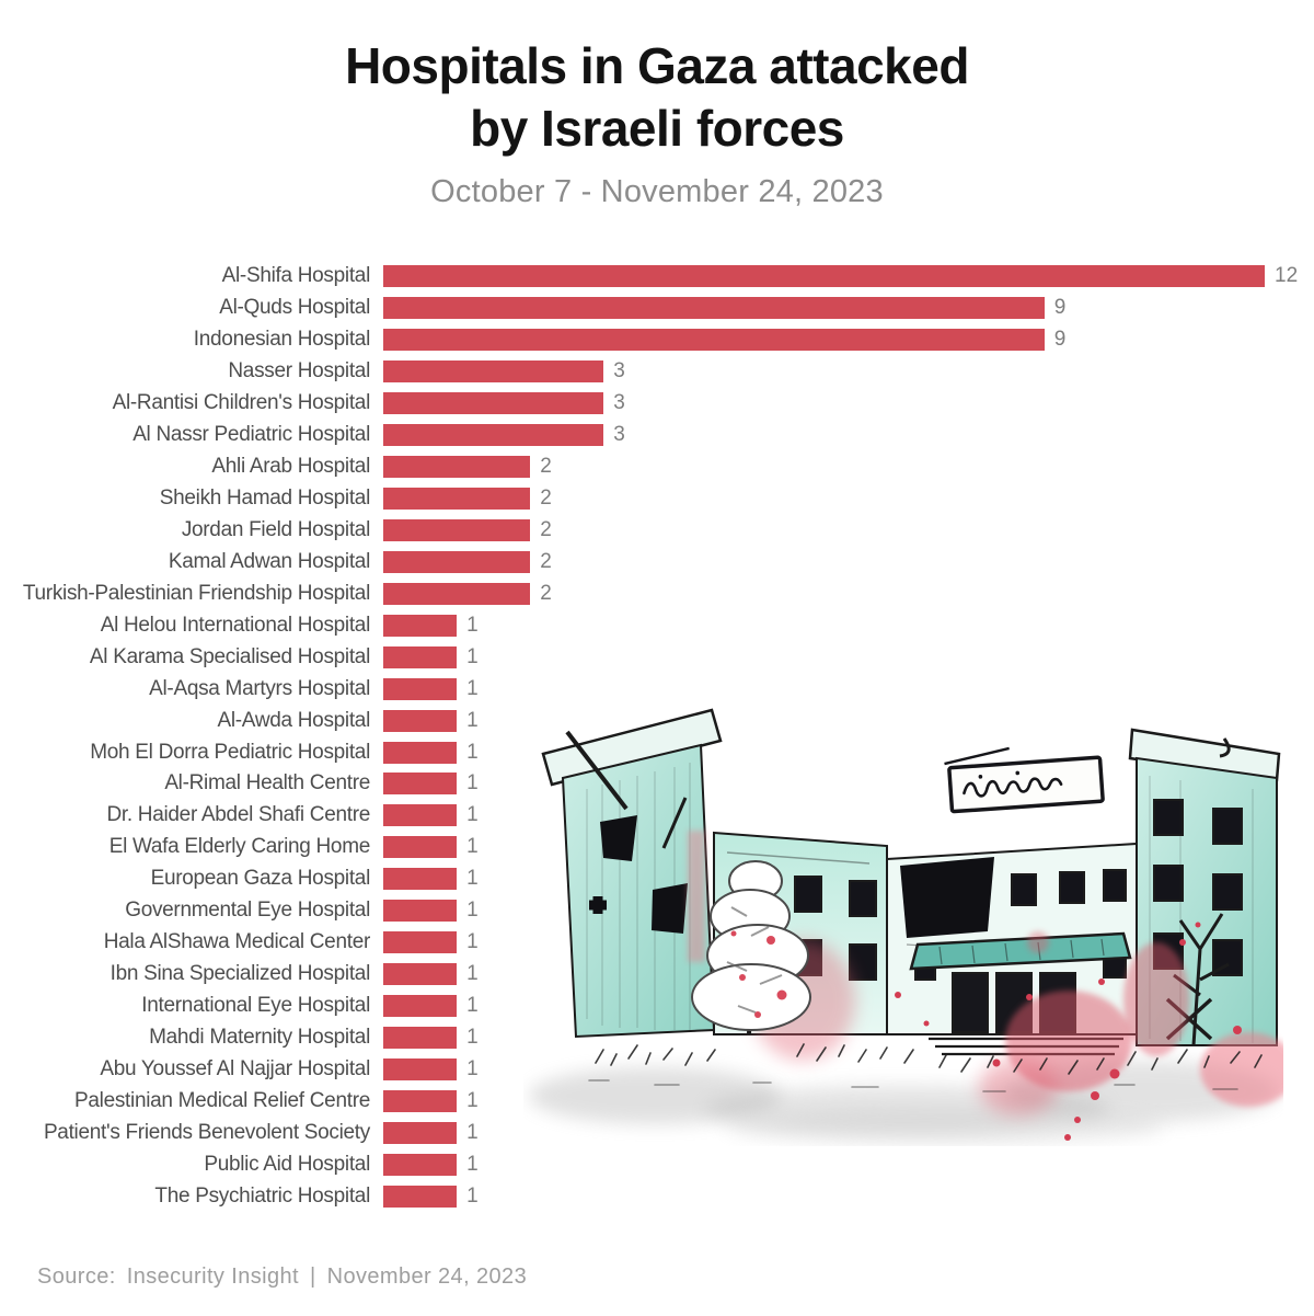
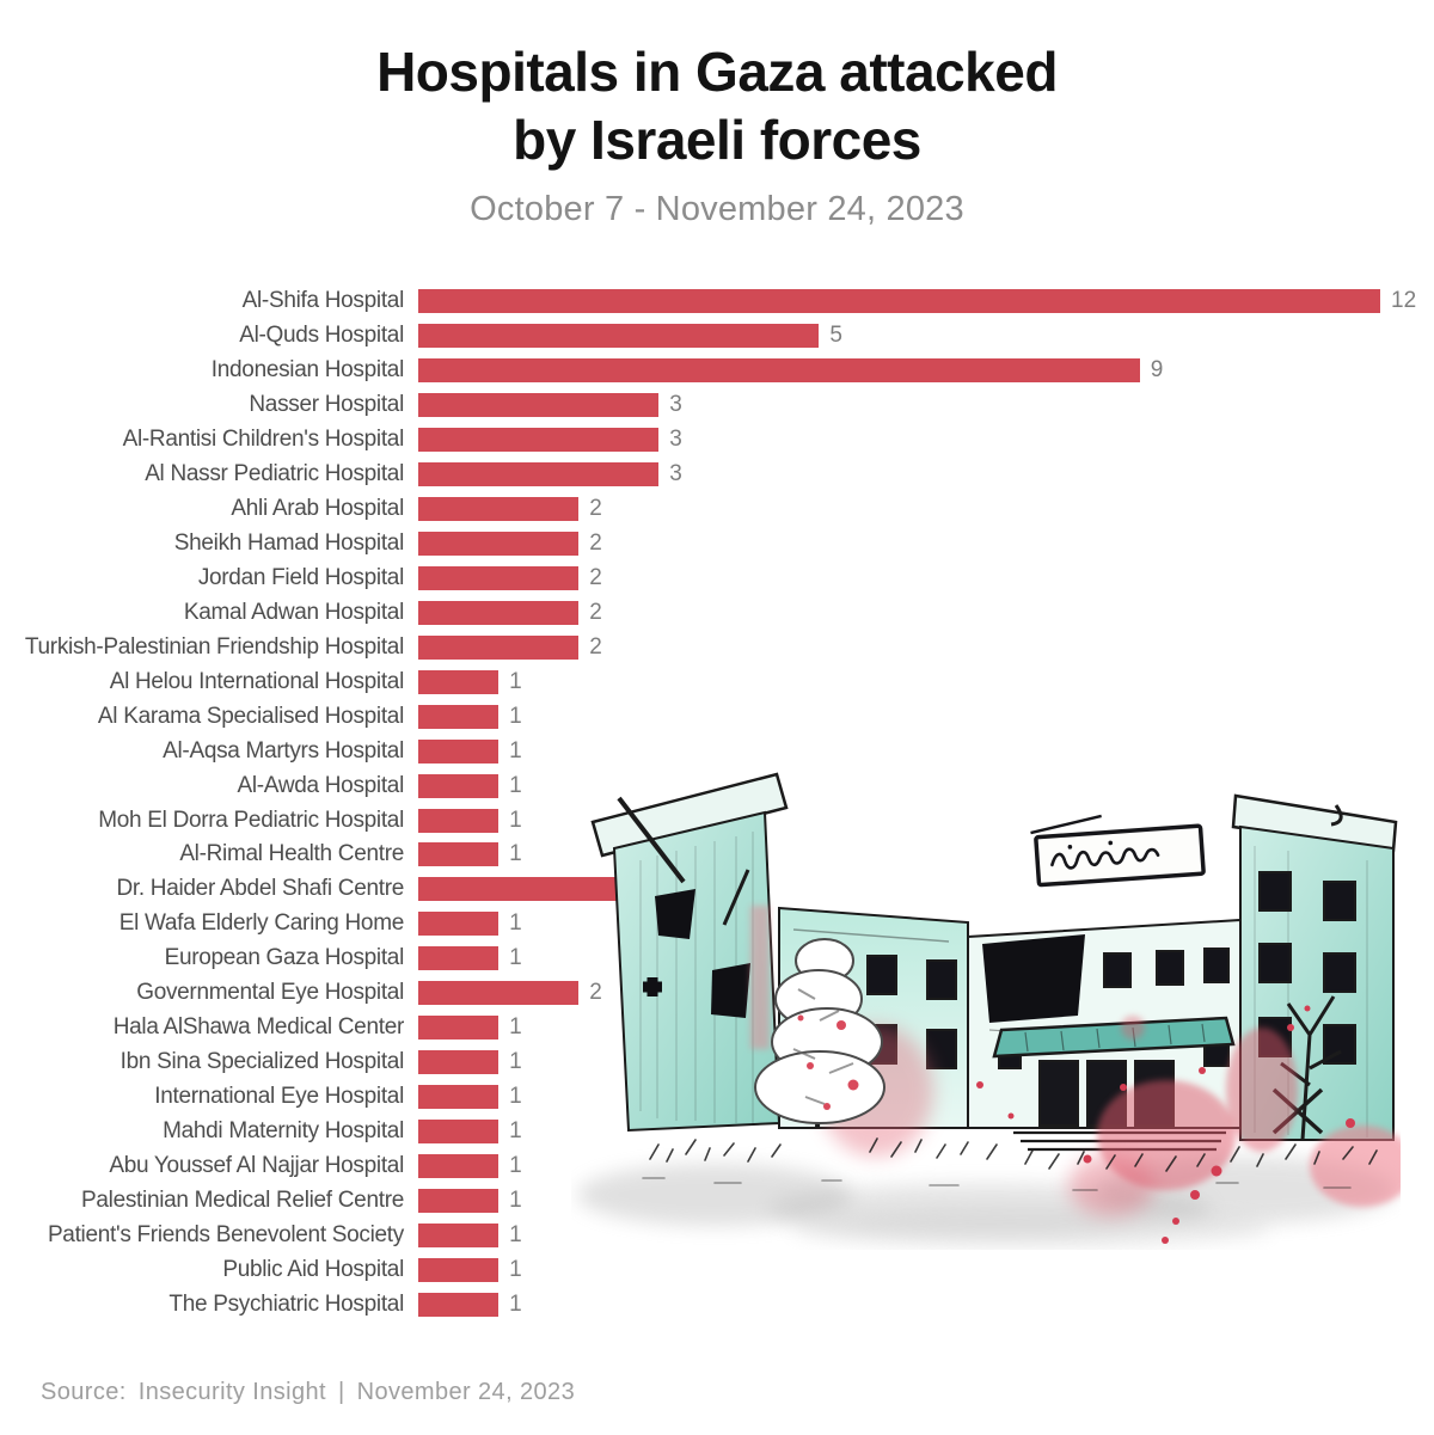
Al-Quds Hospital: 9 -> 5
Dr. Haider Abdel Shafi Centre: 1 -> 3
Governmental Eye Hospital: 1 -> 2
